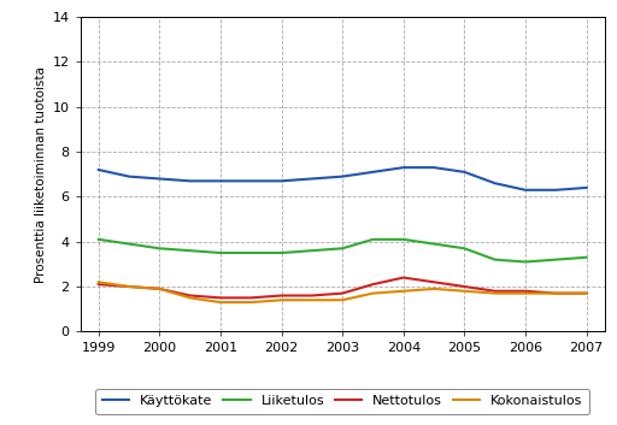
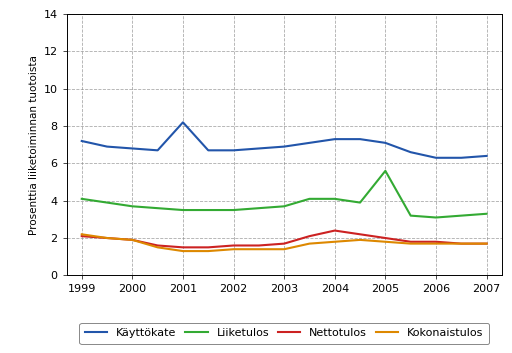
Käyttökate/2001: 6.7 -> 8.2
Liiketulos/2005: 3.7 -> 5.6
